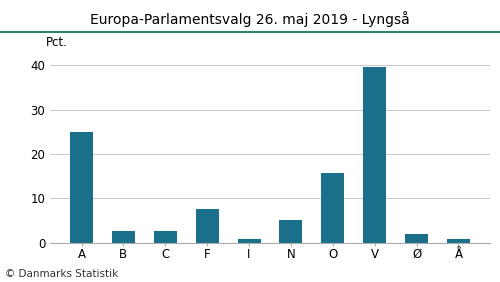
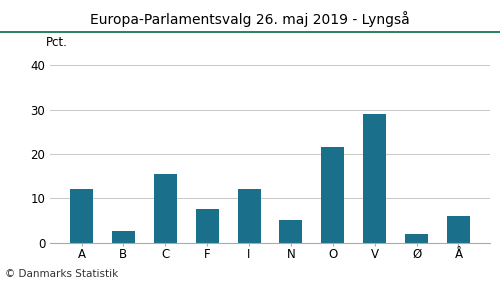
A: 25.0 -> 12.0
C: 2.5 -> 15.5
I: 0.7 -> 12.0
O: 15.7 -> 21.5
V: 39.5 -> 29.0
Å: 0.7 -> 6.0
